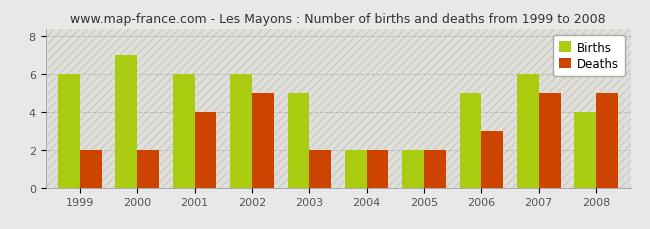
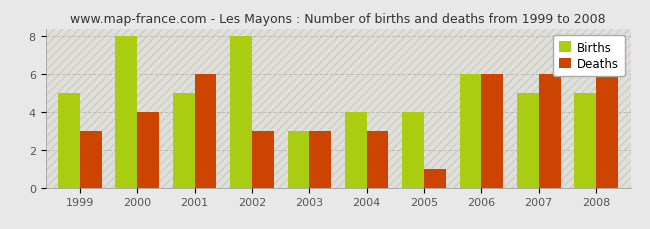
Births/1999: 6 -> 5
Deaths/1999: 2 -> 3
Births/2000: 7 -> 8
Deaths/2000: 2 -> 4
Births/2001: 6 -> 5
Deaths/2001: 4 -> 6
Births/2002: 6 -> 8
Deaths/2002: 5 -> 3
Births/2003: 5 -> 3
Deaths/2003: 2 -> 3
Births/2004: 2 -> 4
Deaths/2004: 2 -> 3
Births/2005: 2 -> 4
Deaths/2005: 2 -> 1
Births/2006: 5 -> 6
Deaths/2006: 3 -> 6
Births/2007: 6 -> 5
Deaths/2007: 5 -> 6
Births/2008: 4 -> 5
Deaths/2008: 5 -> 6
